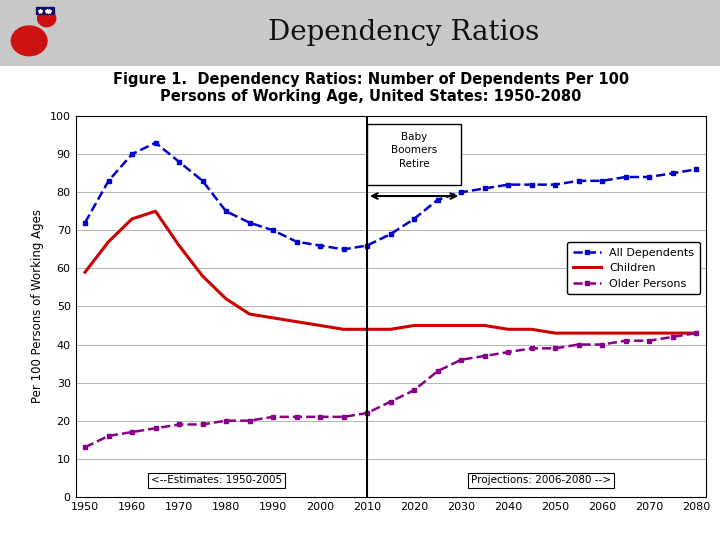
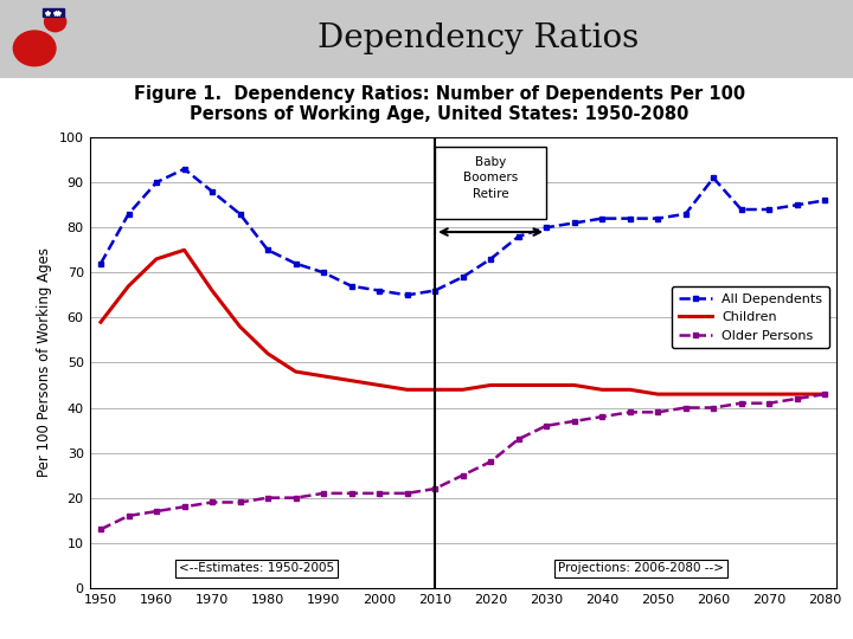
All Dependents/2060: 83 -> 91
